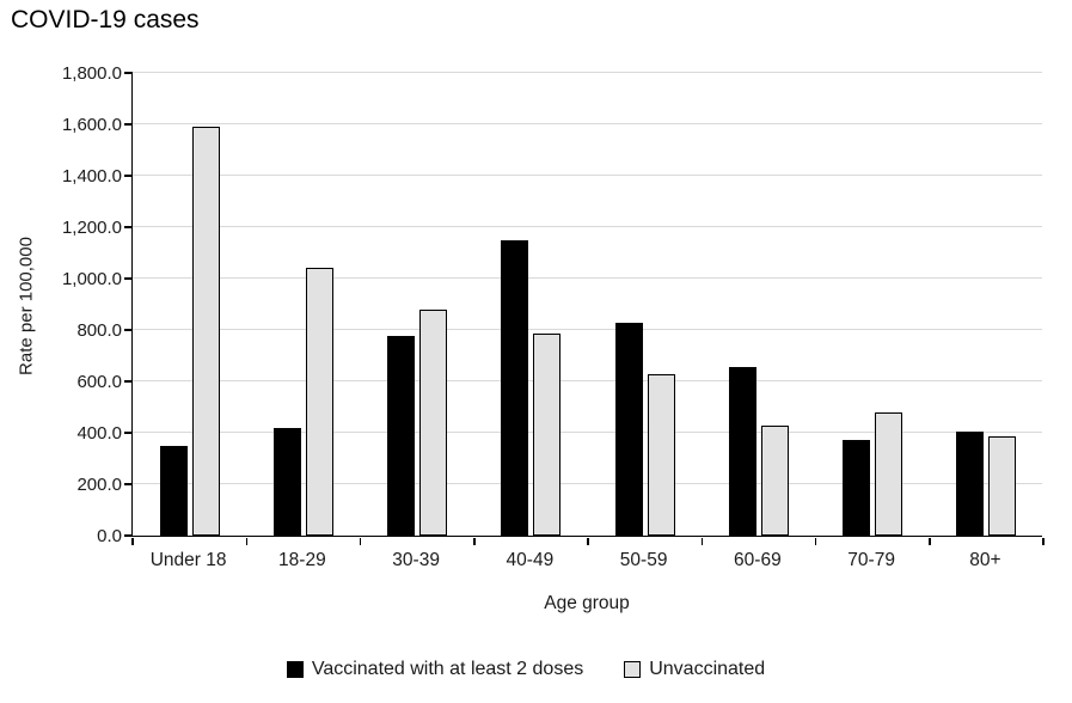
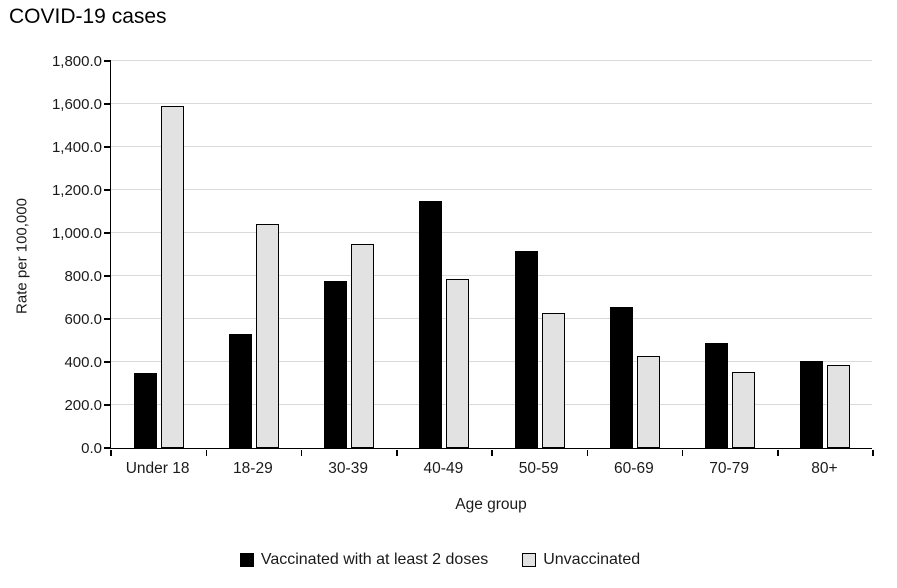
Vaccinated with at least 2 doses/18-29: 420 -> 530
Unvaccinated/30-39: 880 -> 950
Vaccinated with at least 2 doses/50-59: 830 -> 920
Vaccinated with at least 2 doses/70-79: 370 -> 490
Unvaccinated/70-79: 480 -> 360
